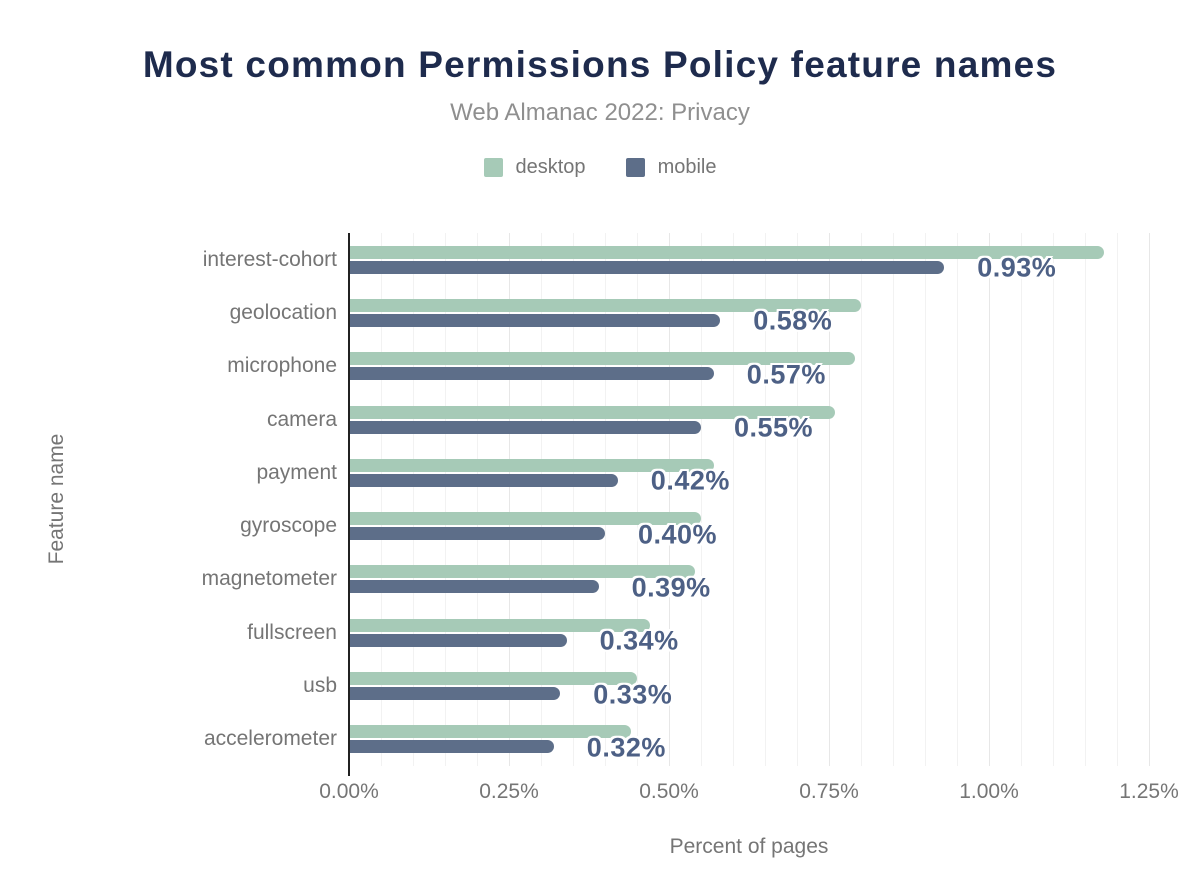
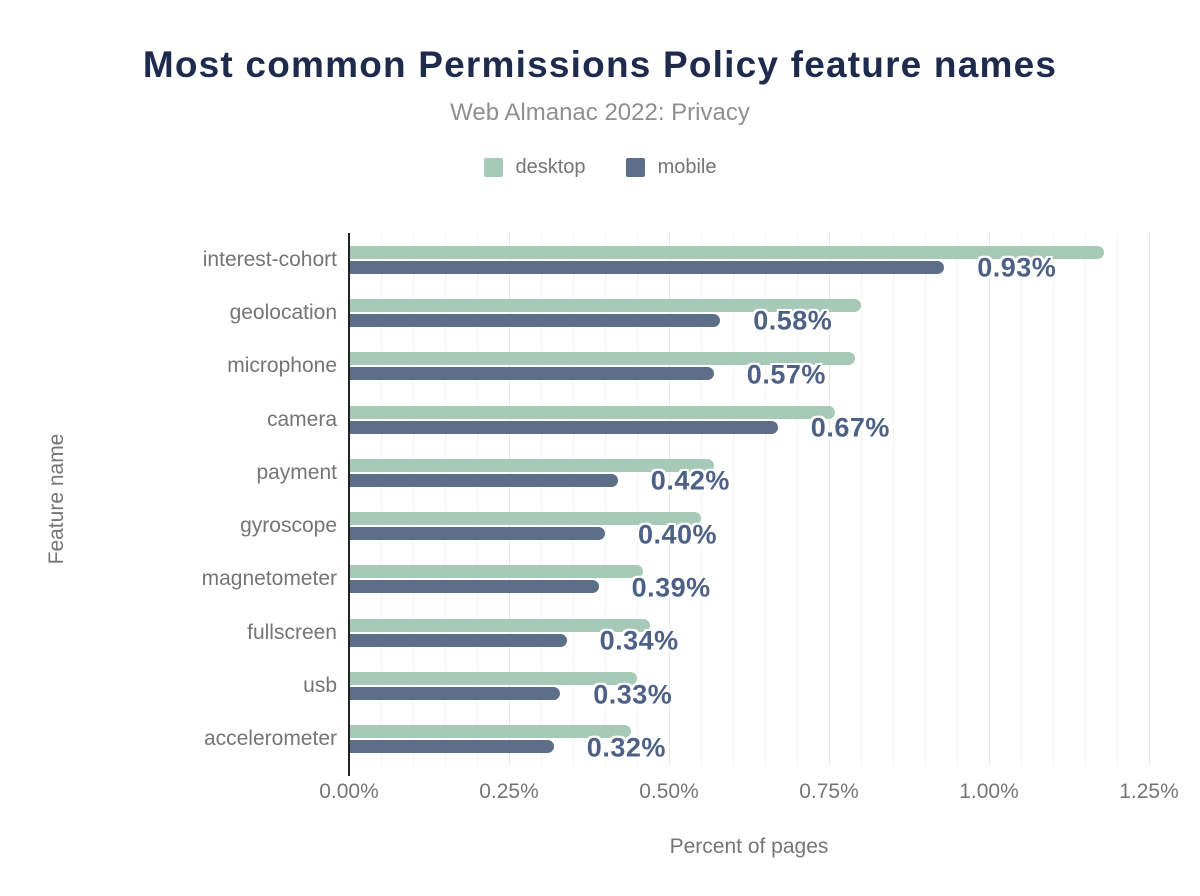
mobile/camera: 0.55% -> 0.67%
desktop/magnetometer: 0.54% -> 0.46%
